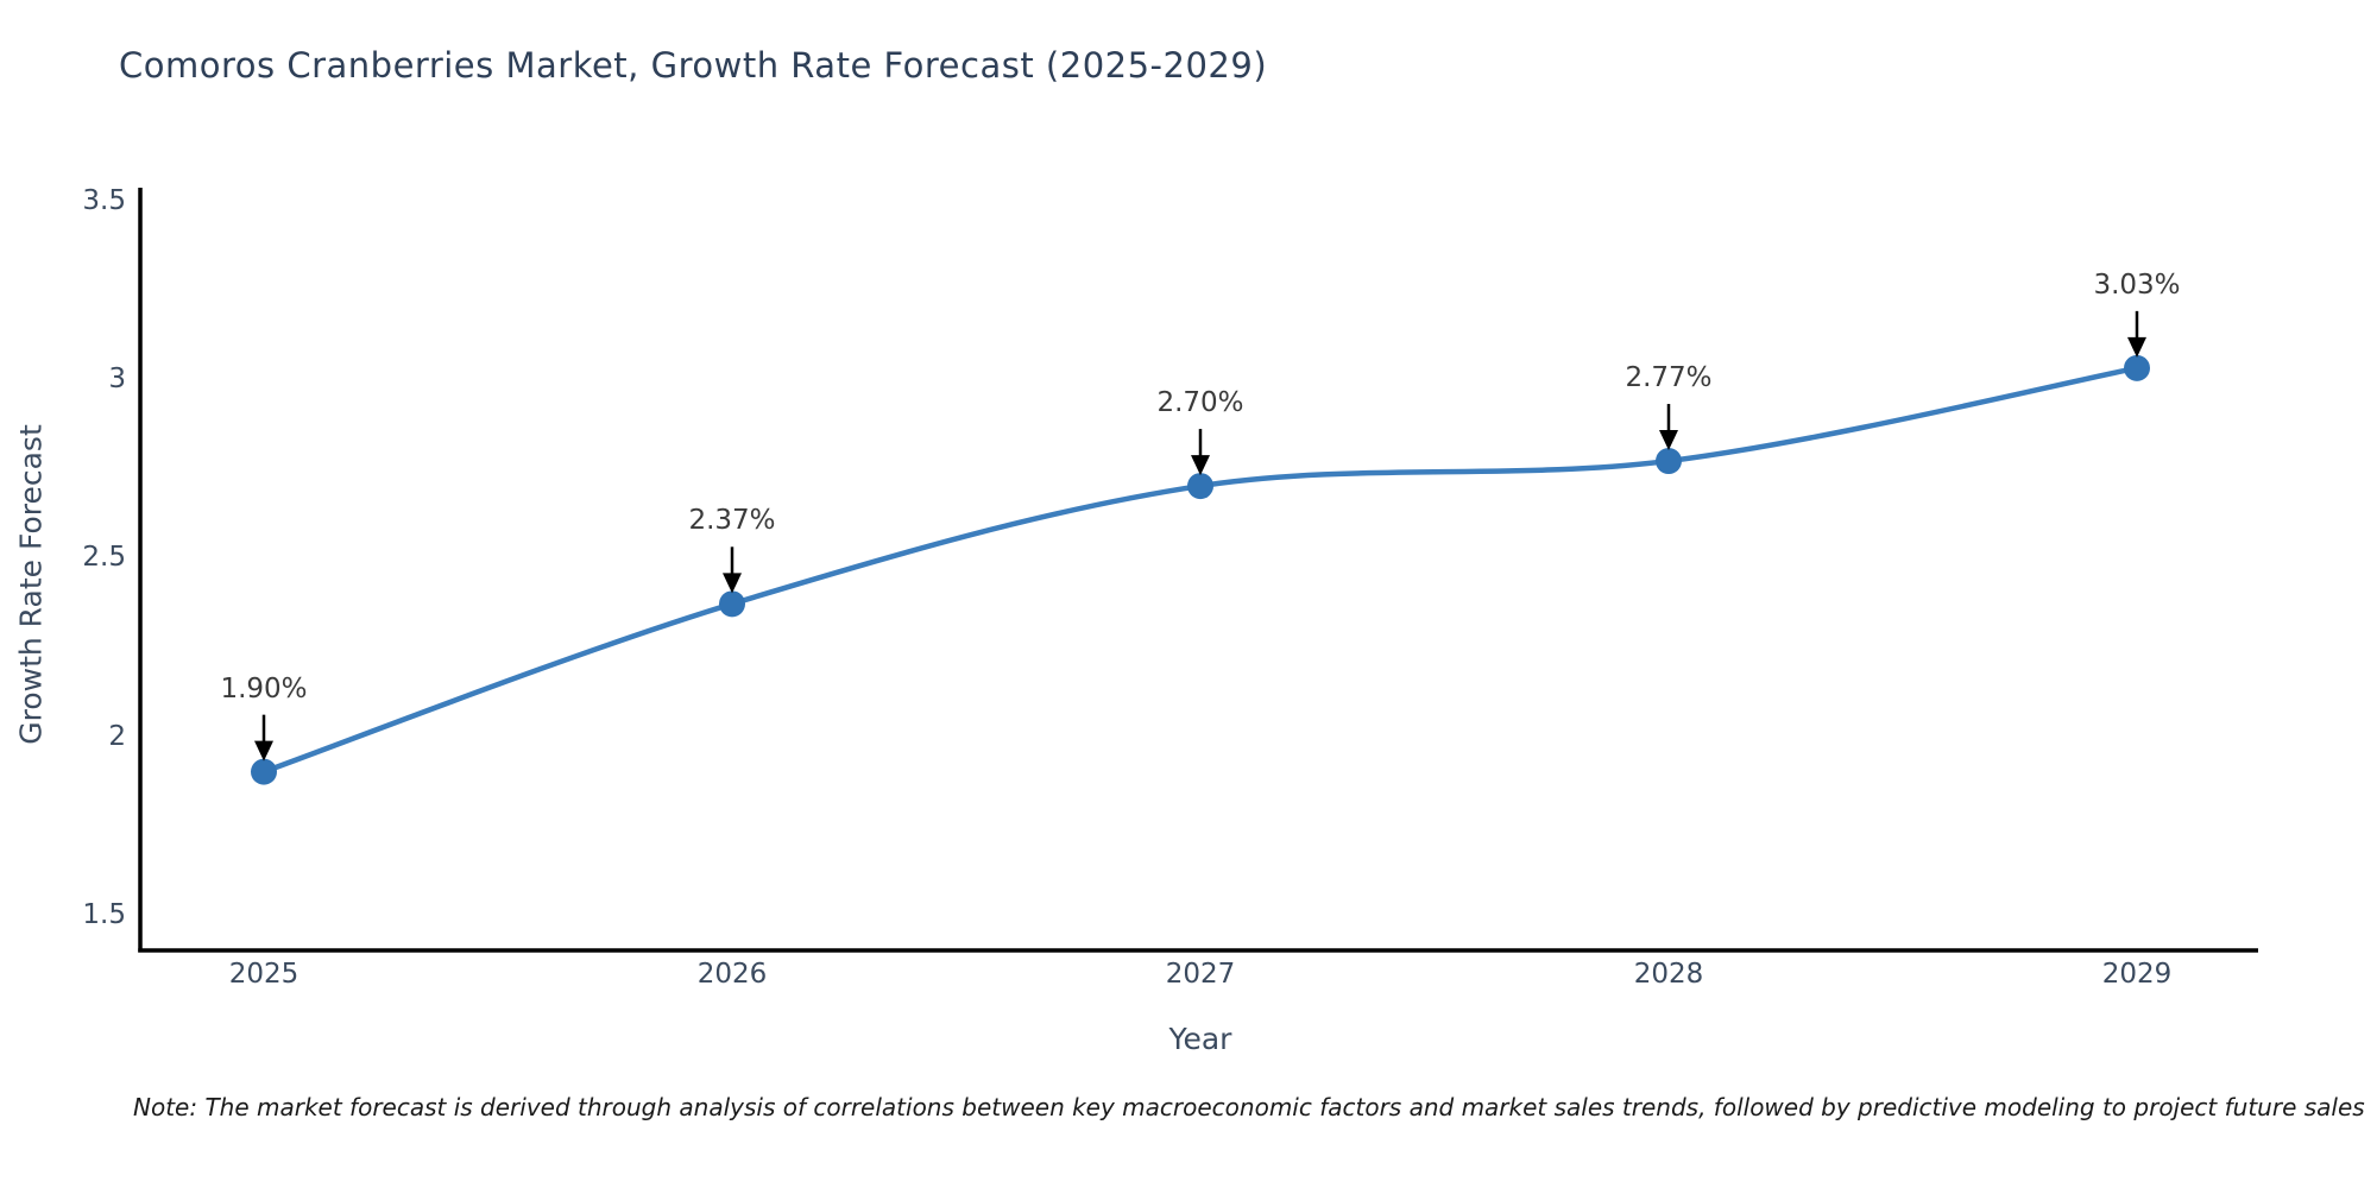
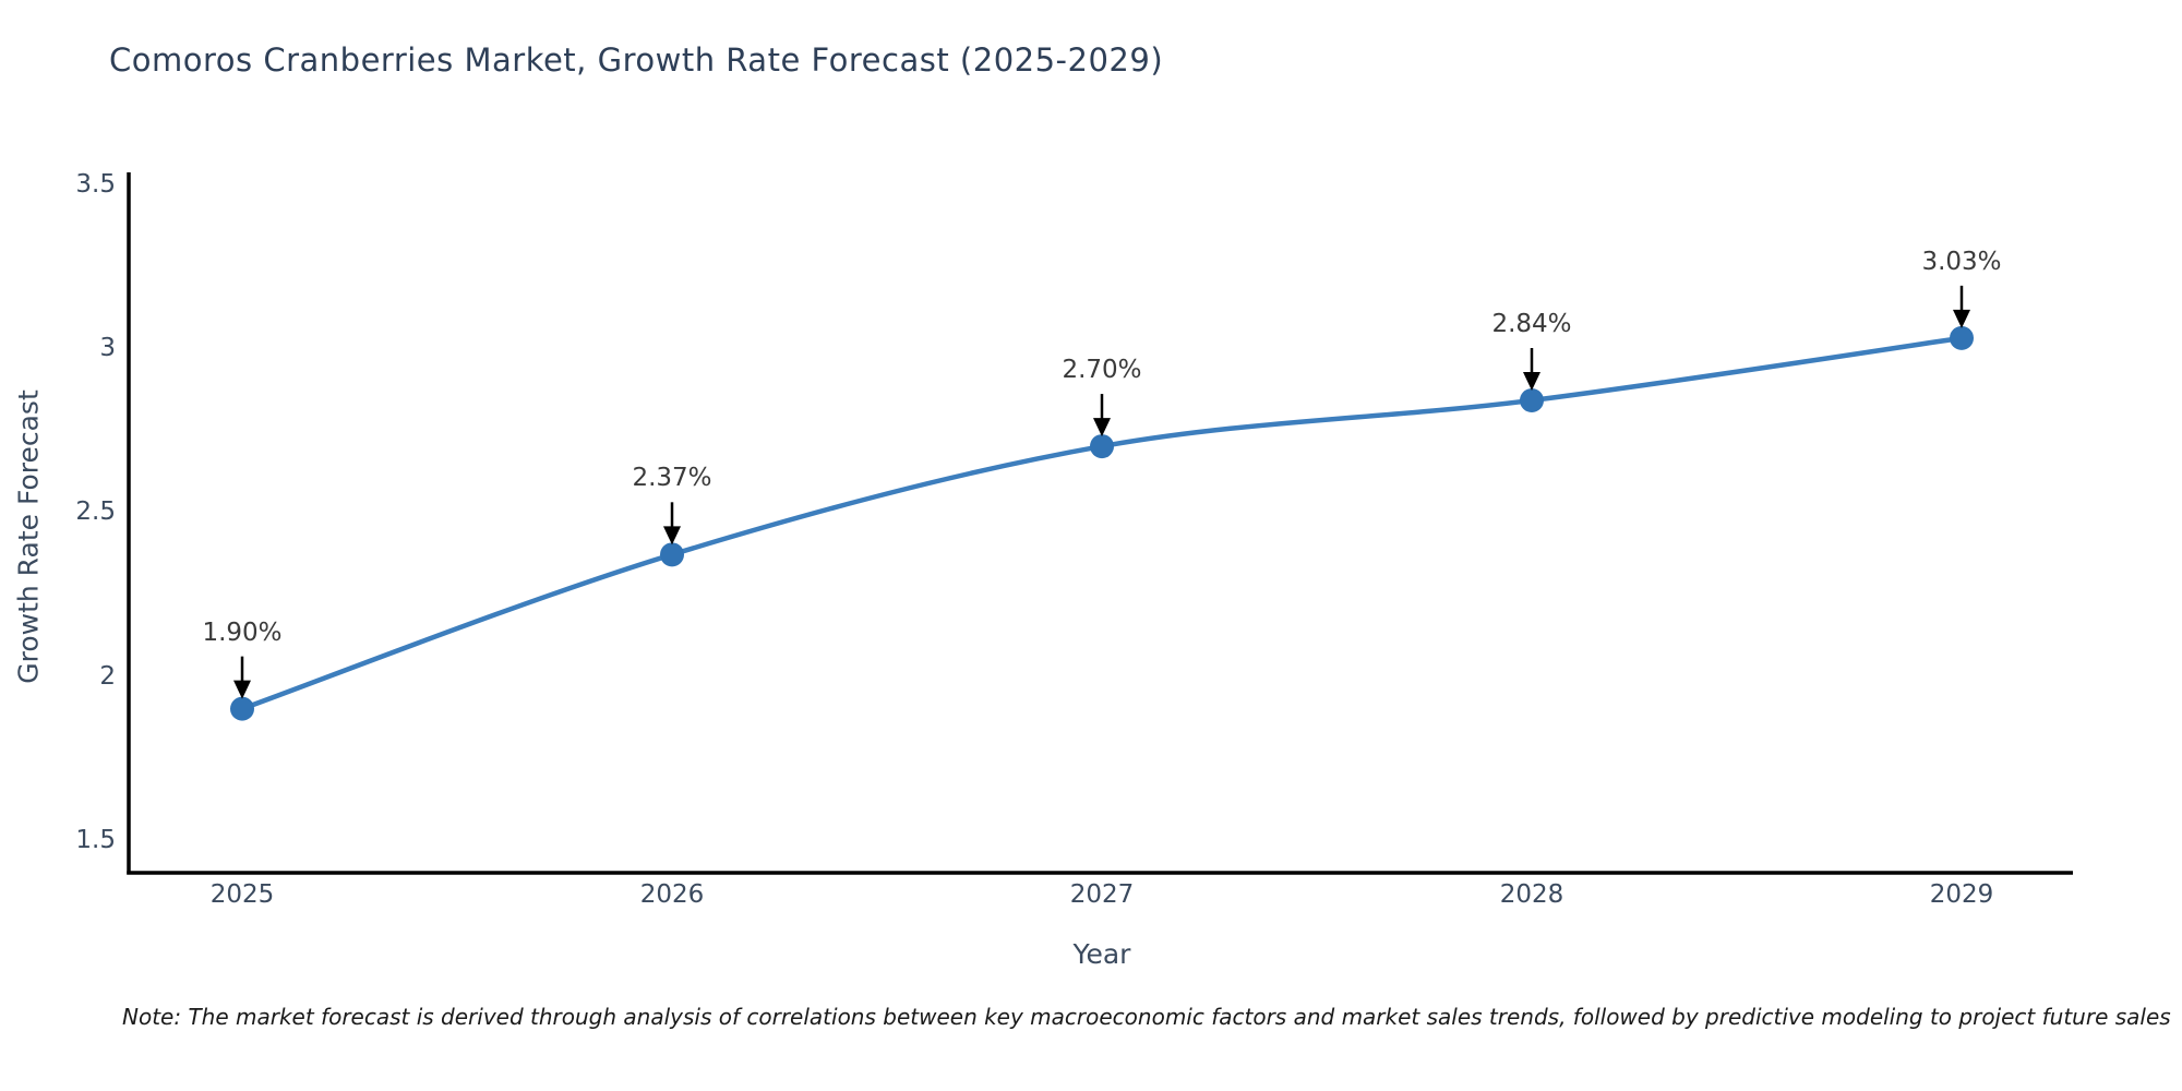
2028: 2.77% -> 2.84%
